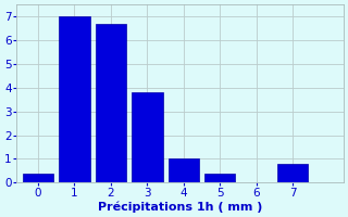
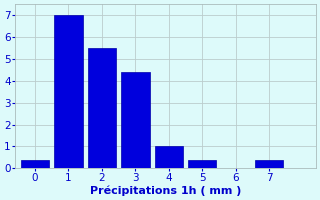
2: 6.7 -> 5.5
3: 3.8 -> 4.4
7: 0.8 -> 0.4
